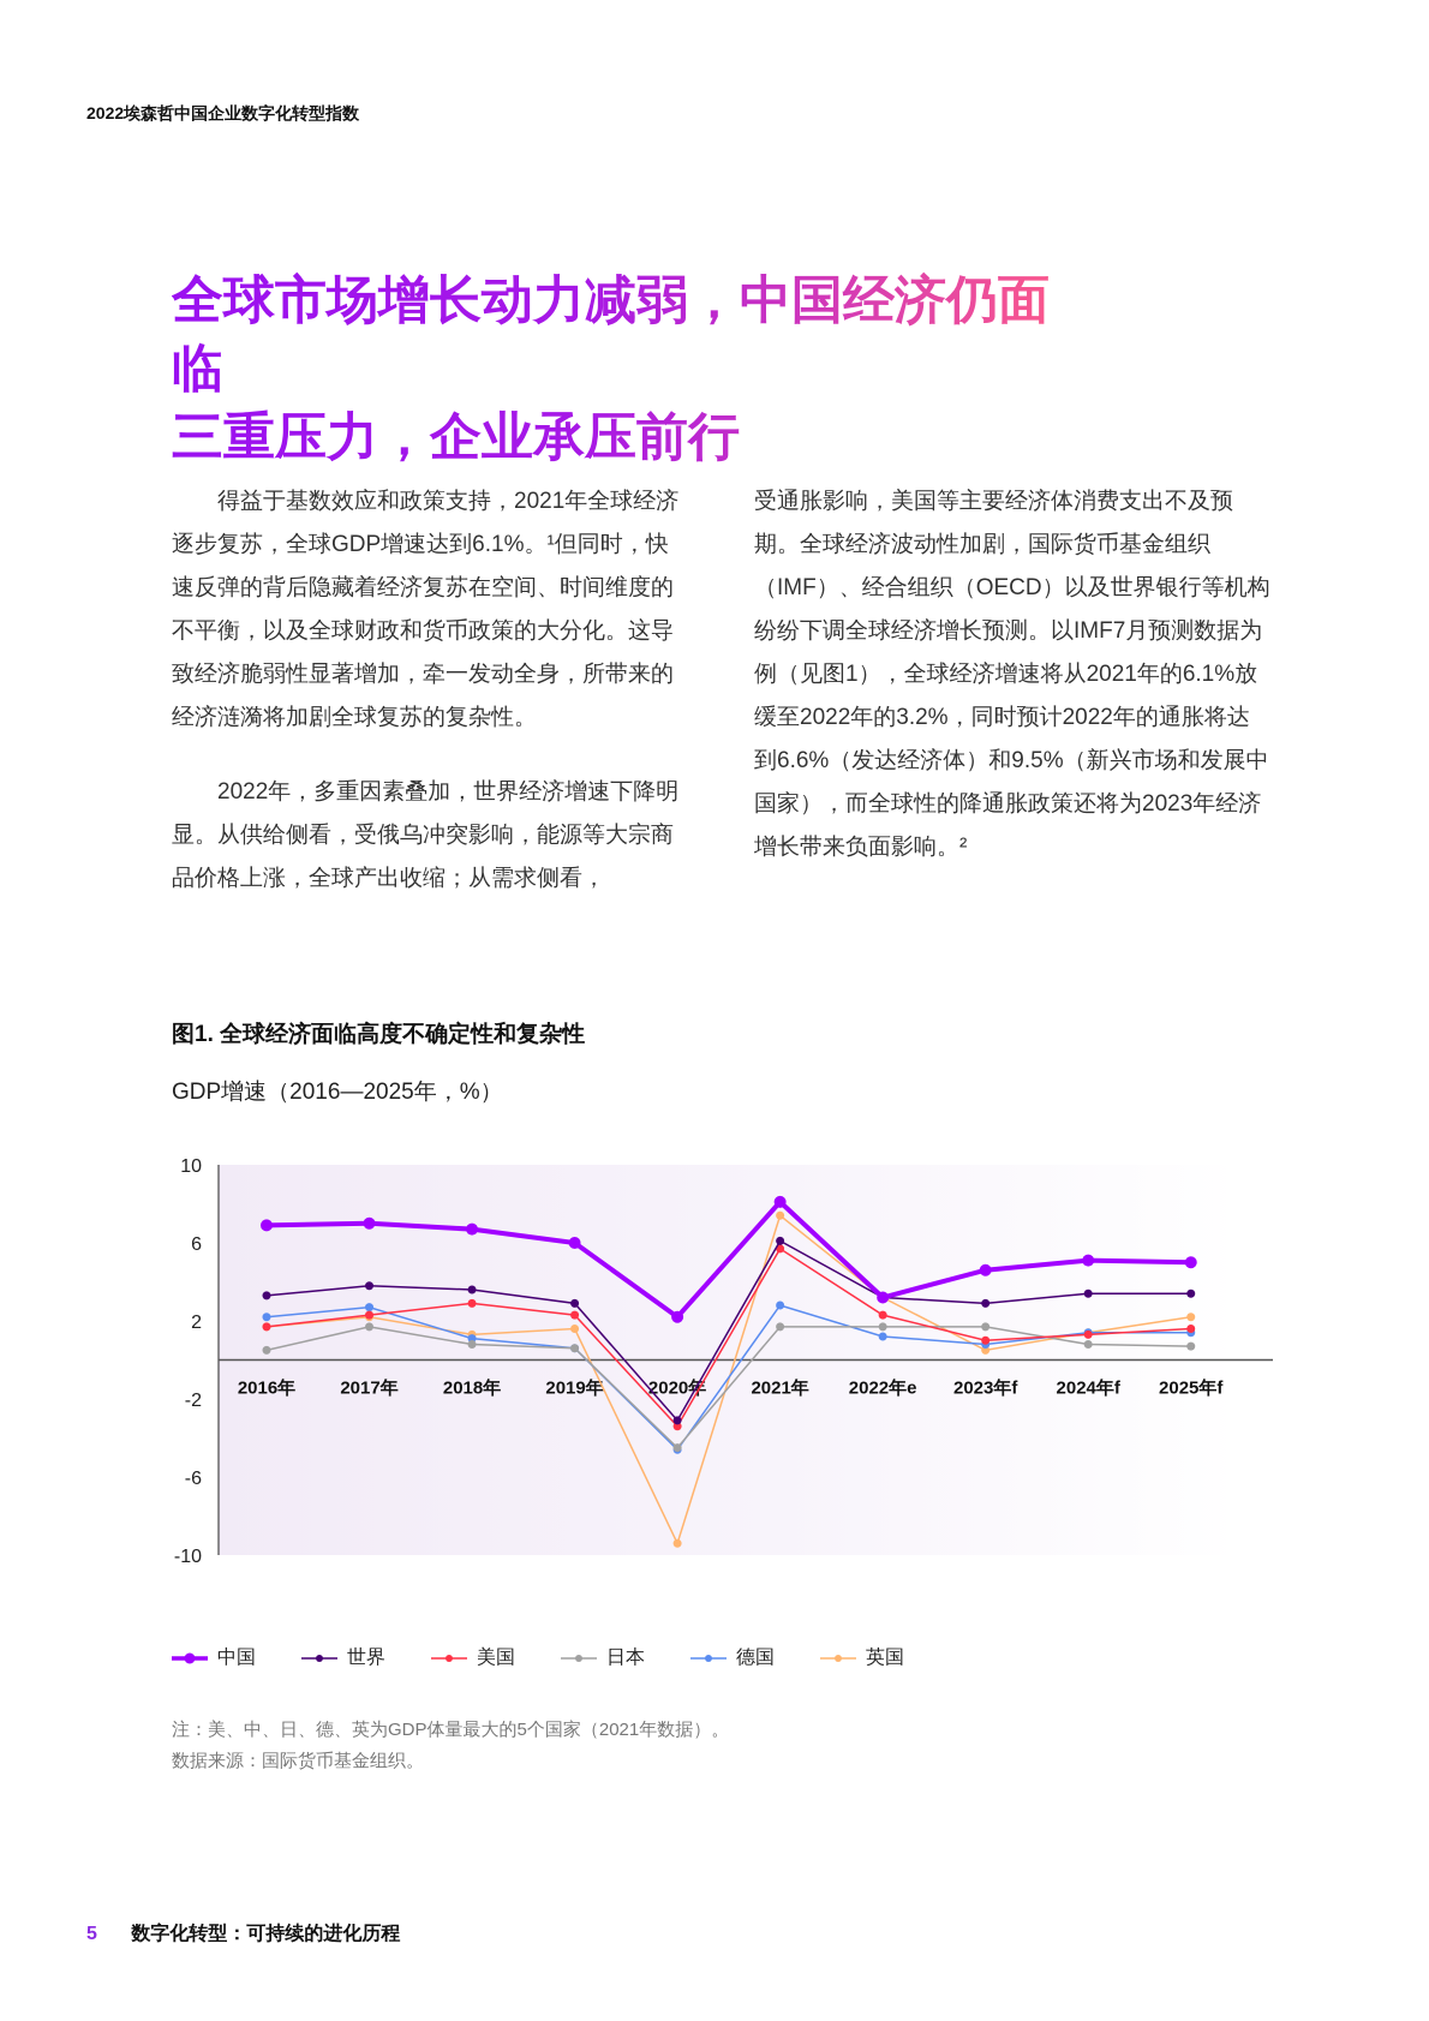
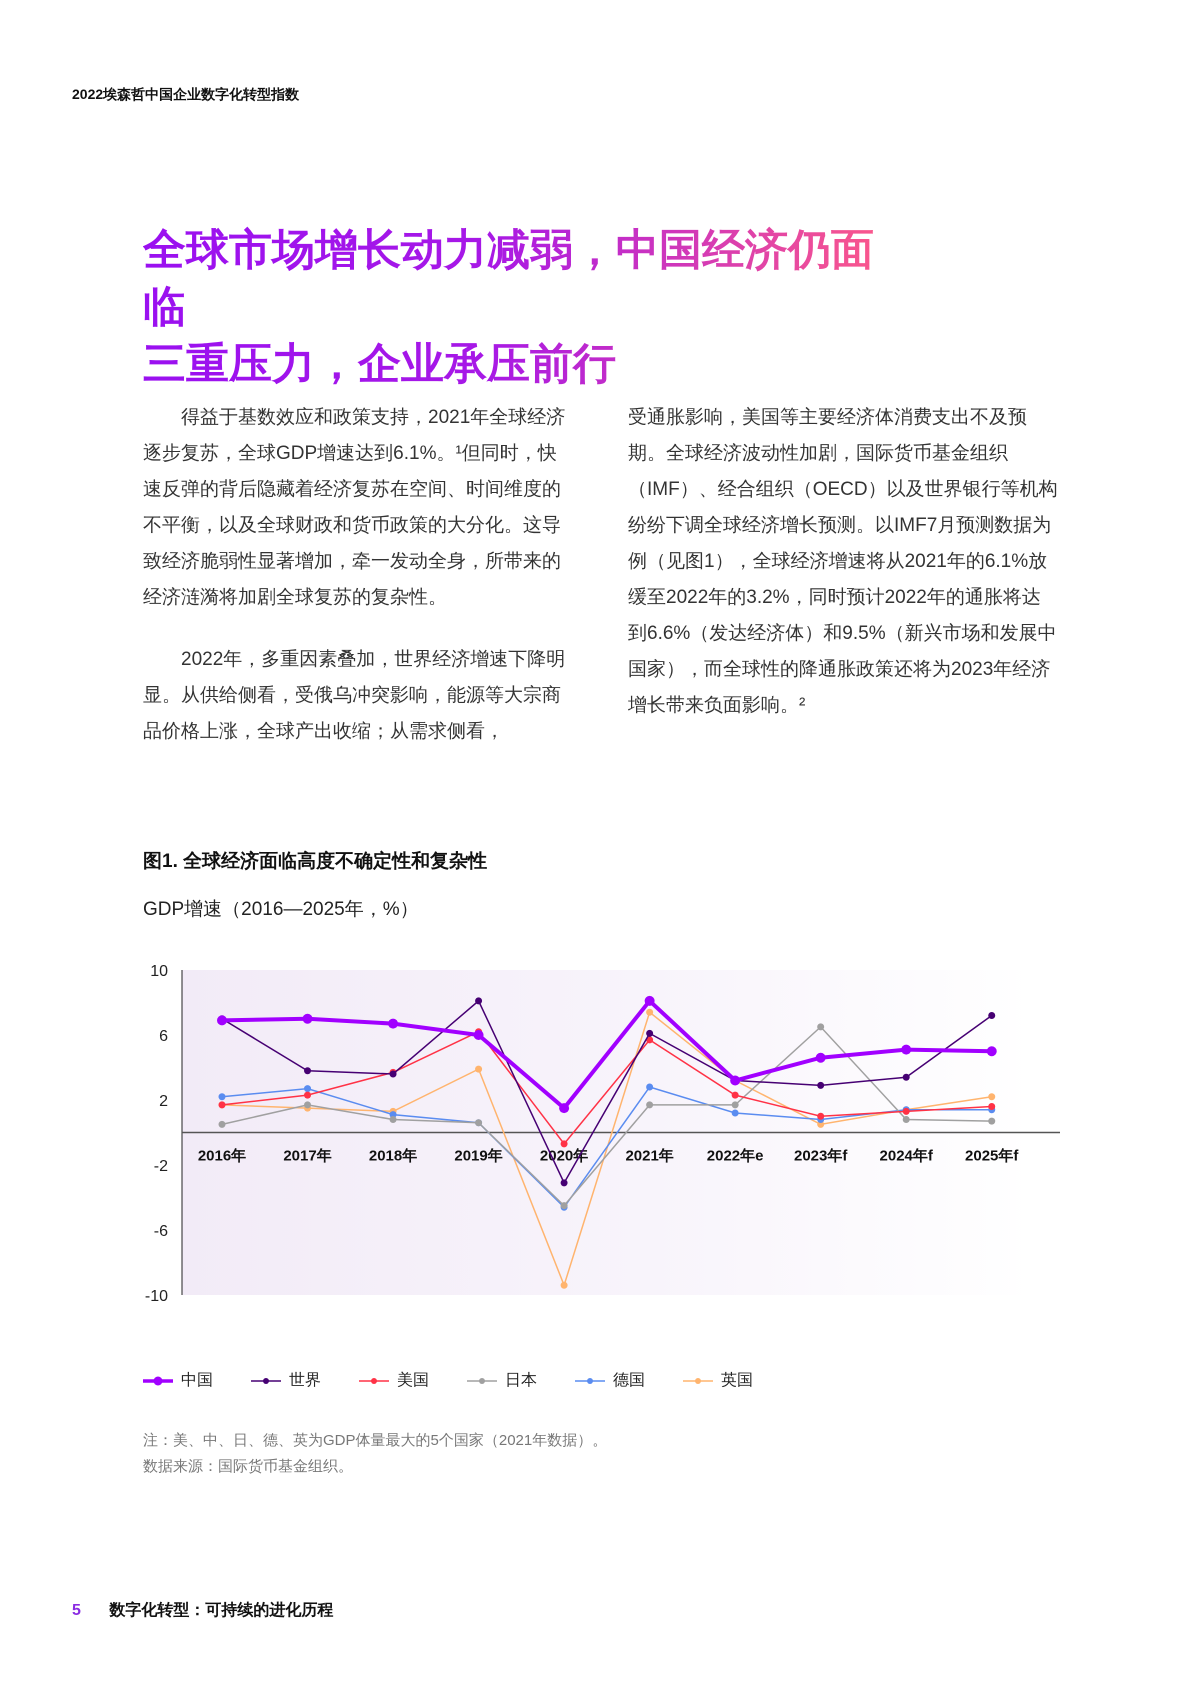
世界/2016年: 3.3 -> 7.0
英国/2017年: 2.2 -> 1.5
美国/2018年: 2.9 -> 3.7
世界/2019年: 2.9 -> 8.1
美国/2019年: 2.3 -> 6.2
英国/2019年: 1.6 -> 3.9
中国/2020年: 2.2 -> 1.5
美国/2020年: -3.4 -> -0.7
日本/2023年f: 1.7 -> 6.5
世界/2025年f: 3.4 -> 7.2
